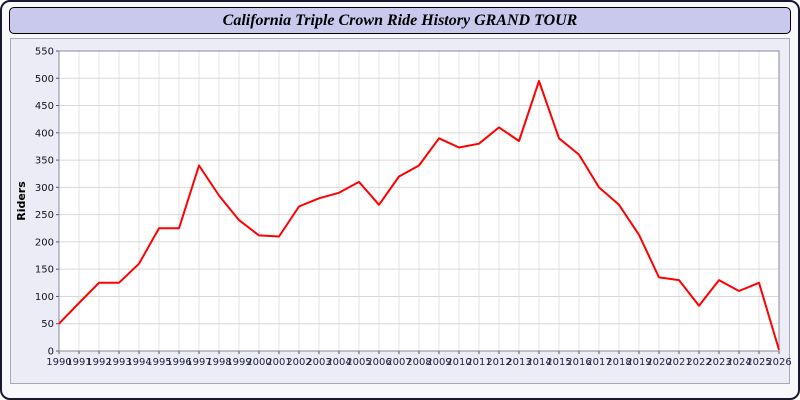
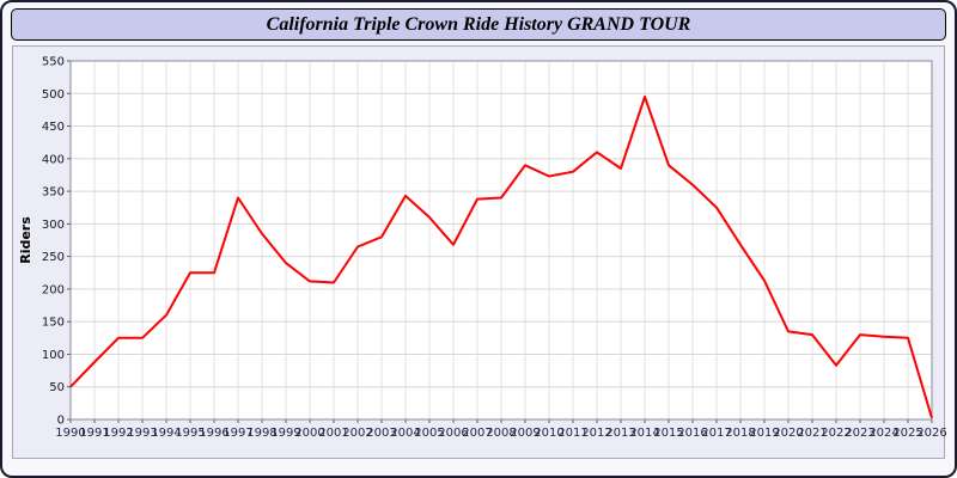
2004: 290 -> 340
2007: 320 -> 340
2017: 300 -> 320
2024: 110 -> 130
